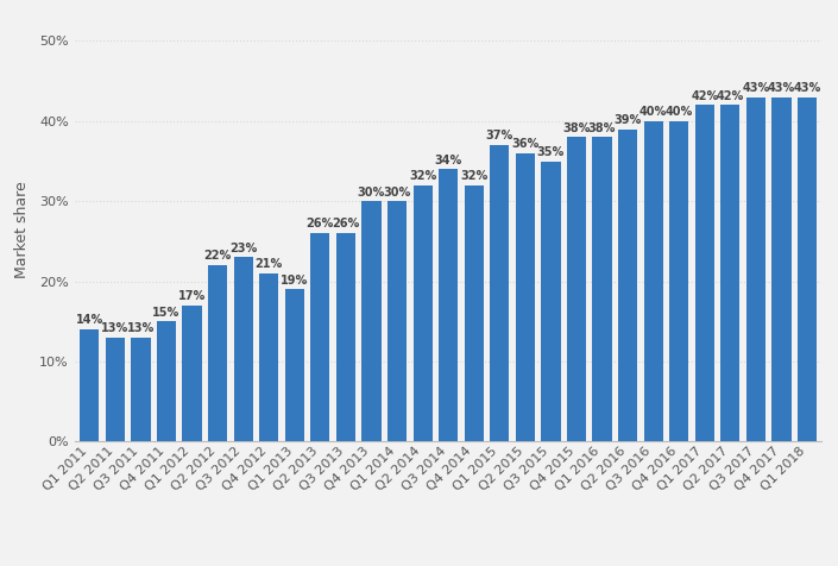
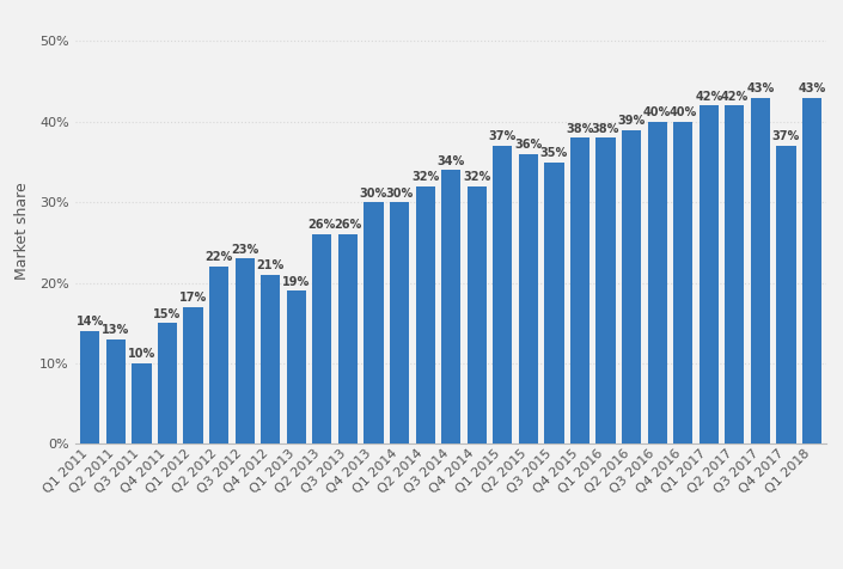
Q3 2011: 13% -> 10%
Q4 2017: 43% -> 37%
